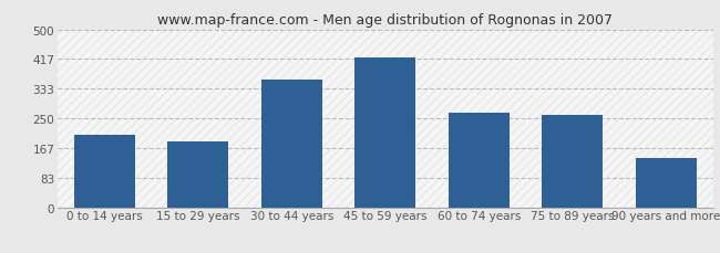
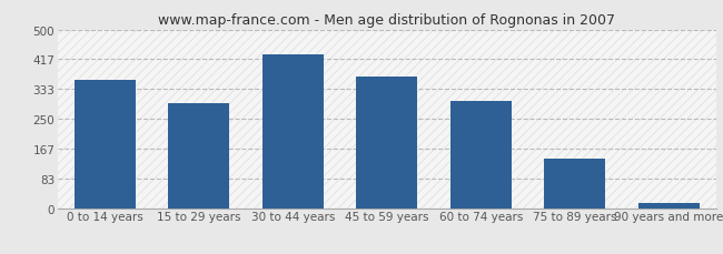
0 to 14 years: 205 -> 358
15 to 29 years: 185 -> 295
30 to 44 years: 360 -> 430
45 to 59 years: 420 -> 368
60 to 74 years: 265 -> 300
75 to 89 years: 260 -> 138
90 years and more: 140 -> 15
